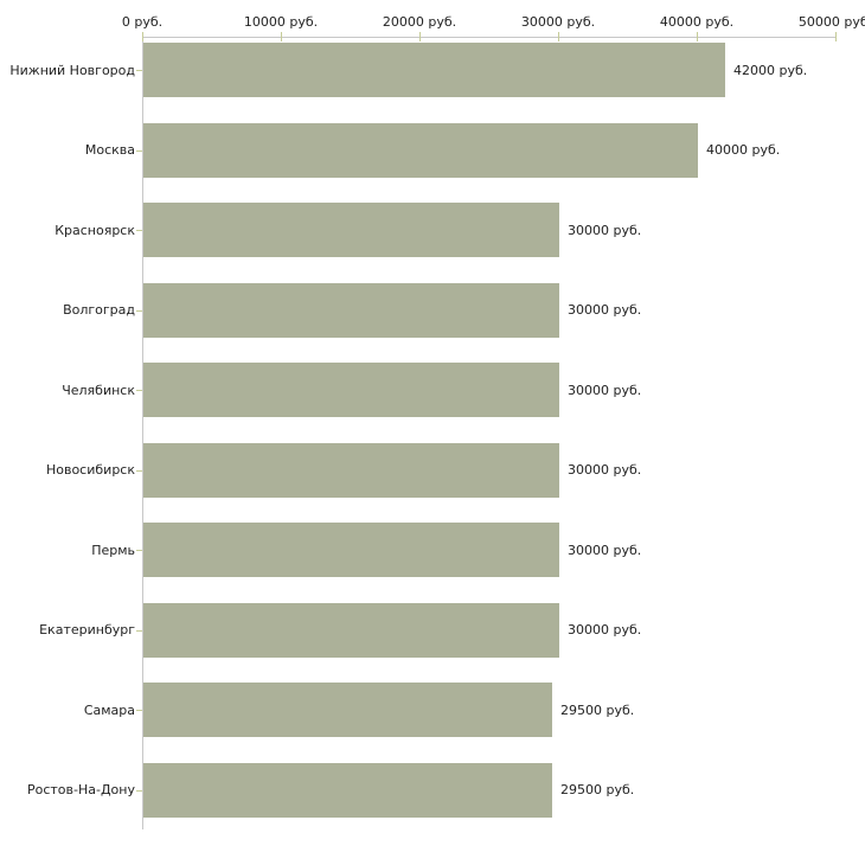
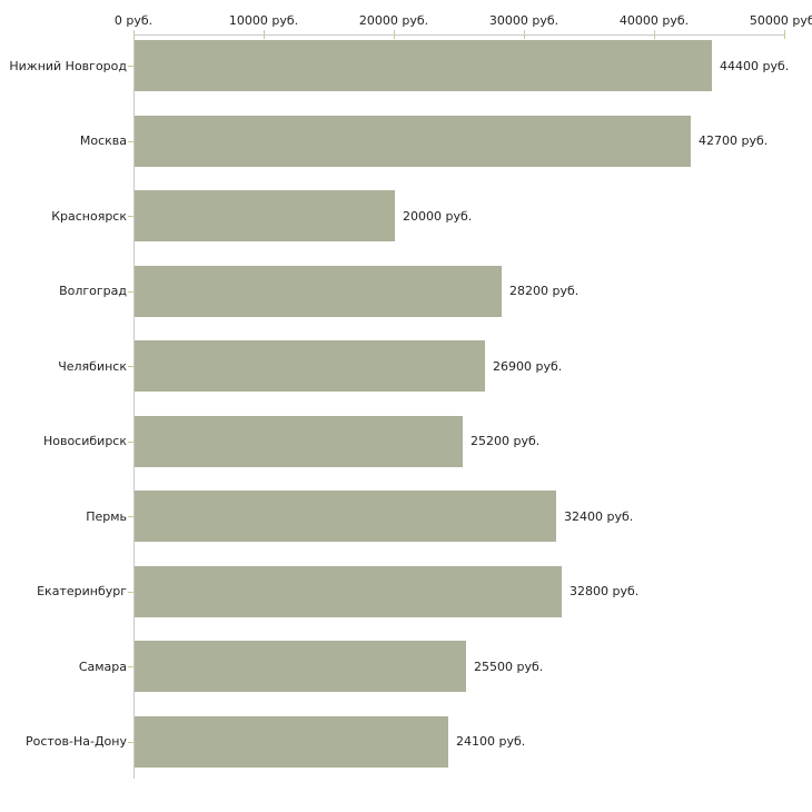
Нижний Новгород: 42000 -> 44400
Москва: 40000 -> 42700
Красноярск: 30000 -> 20000
Волгоград: 30000 -> 28200
Челябинск: 30000 -> 26900
Новосибирск: 30000 -> 25200
Пермь: 30000 -> 32400
Екатеринбург: 30000 -> 32800
Самара: 29500 -> 25500
Ростов-На-Дону: 29500 -> 24100
